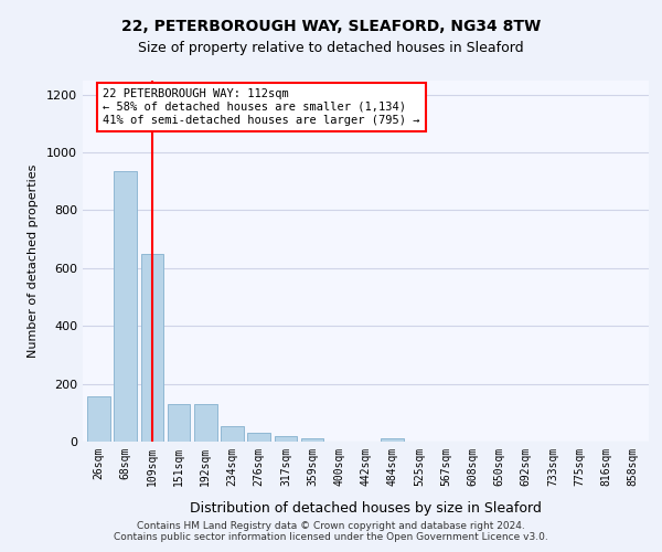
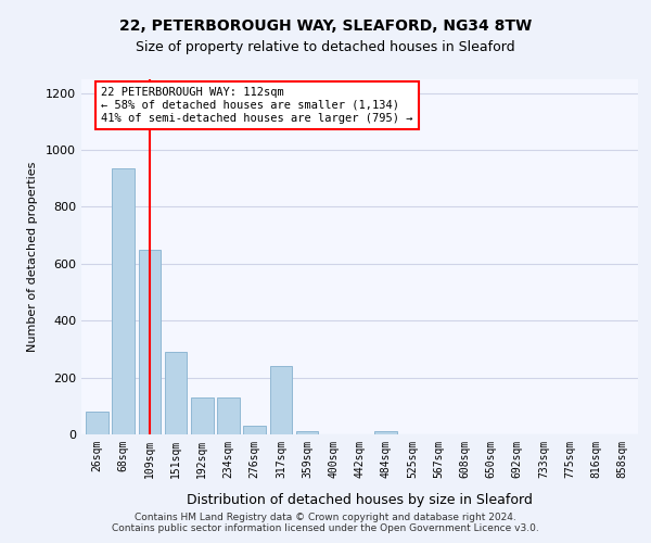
26sqm: 155 -> 80
151sqm: 130 -> 290
234sqm: 55 -> 130
317sqm: 20 -> 240
